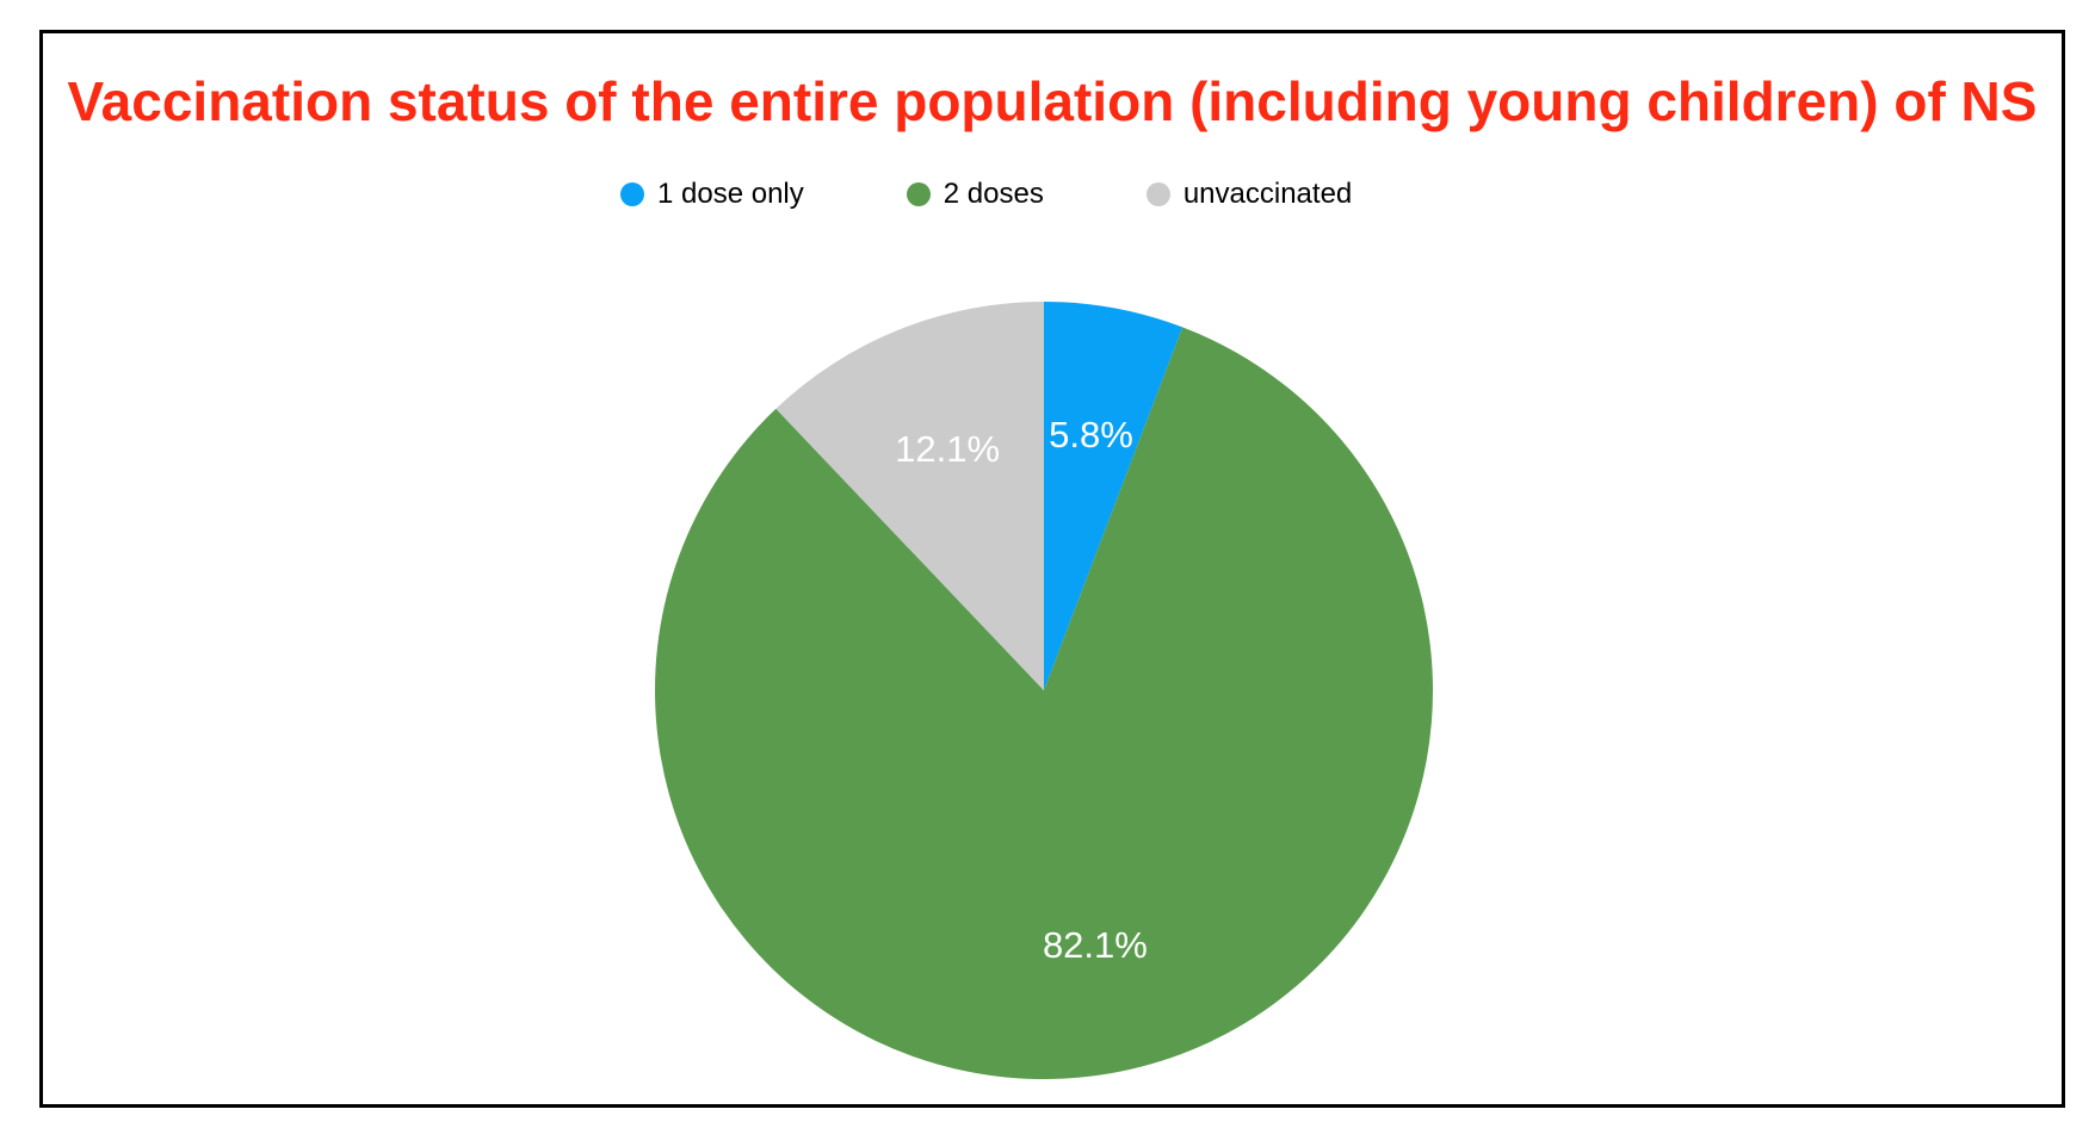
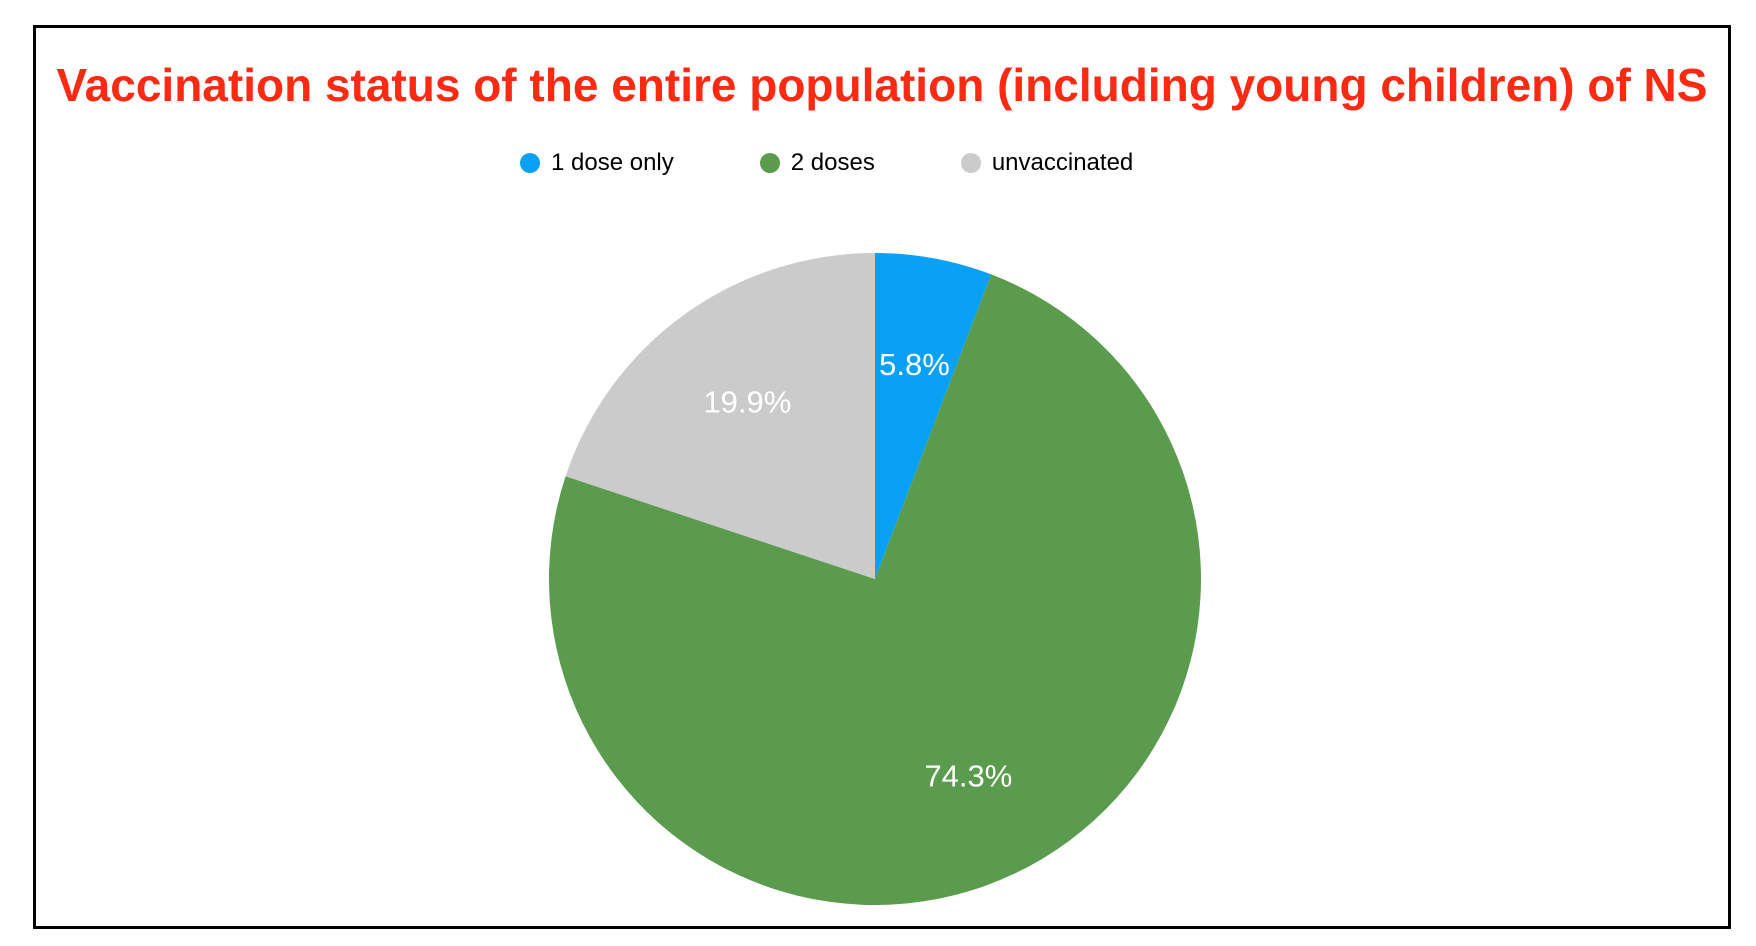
2 doses: 82.1% -> 74.3%
unvaccinated: 12.1% -> 19.9%
